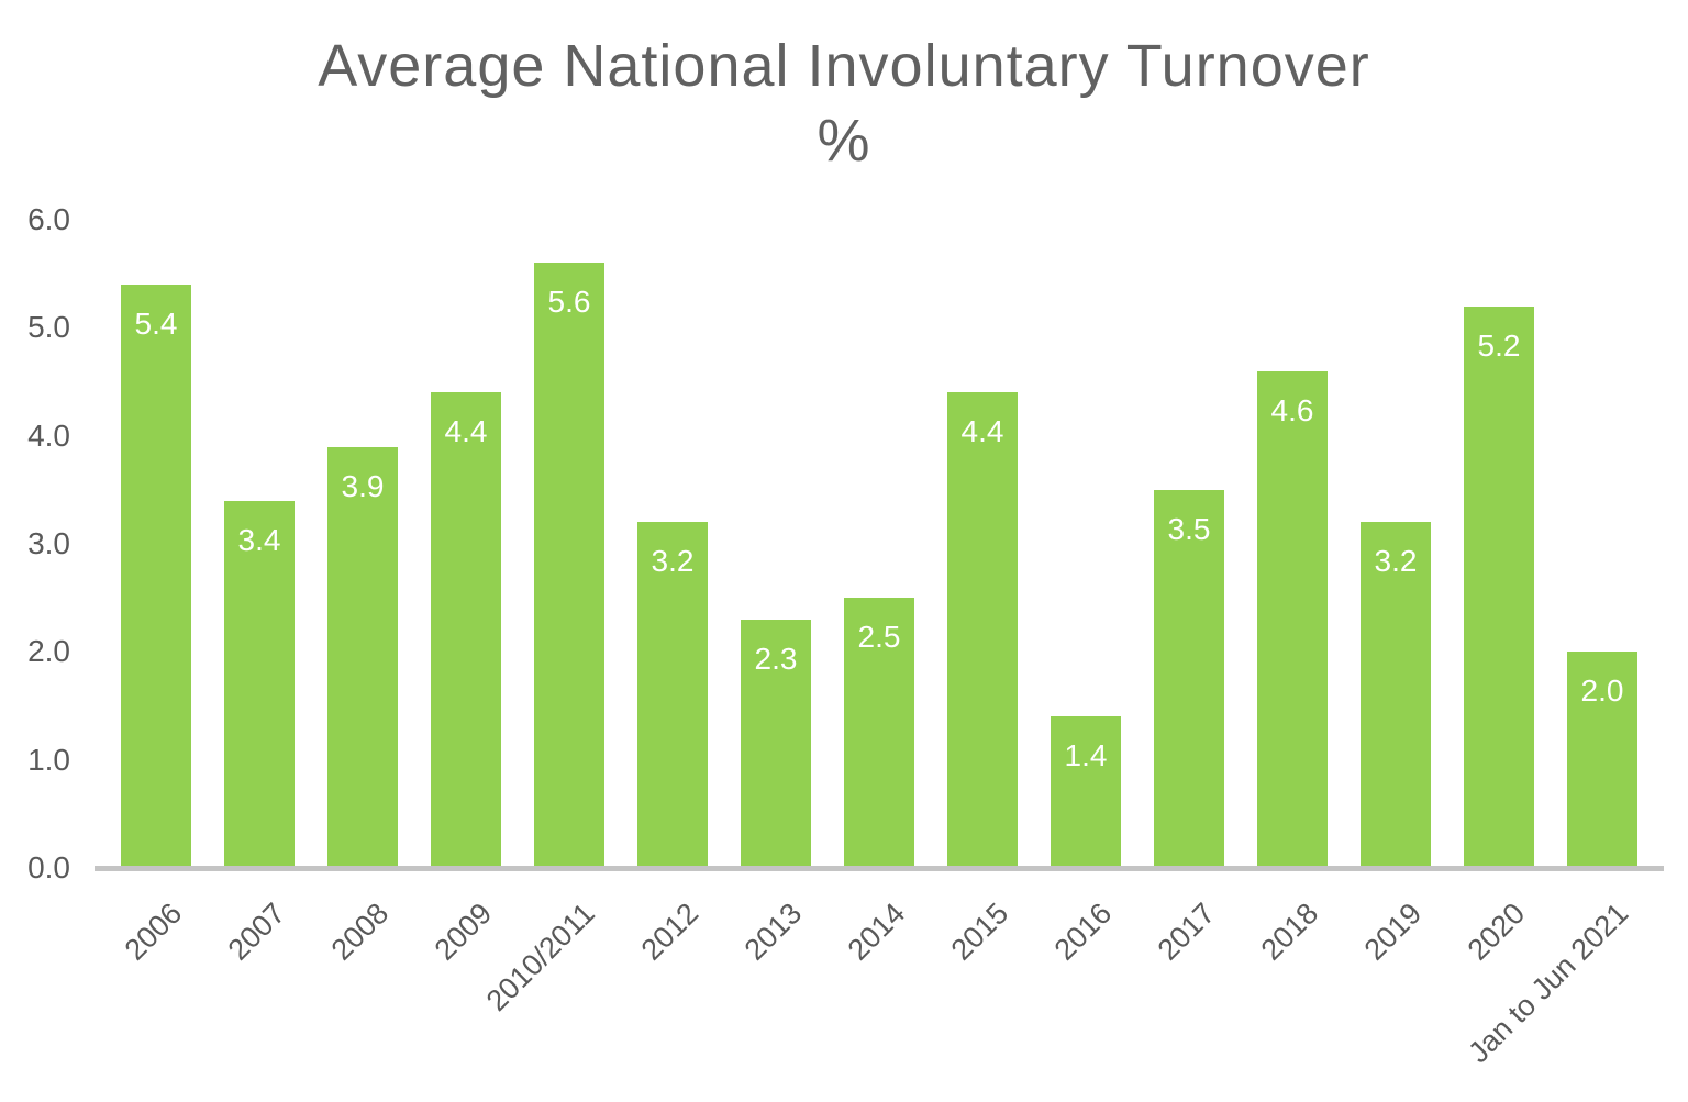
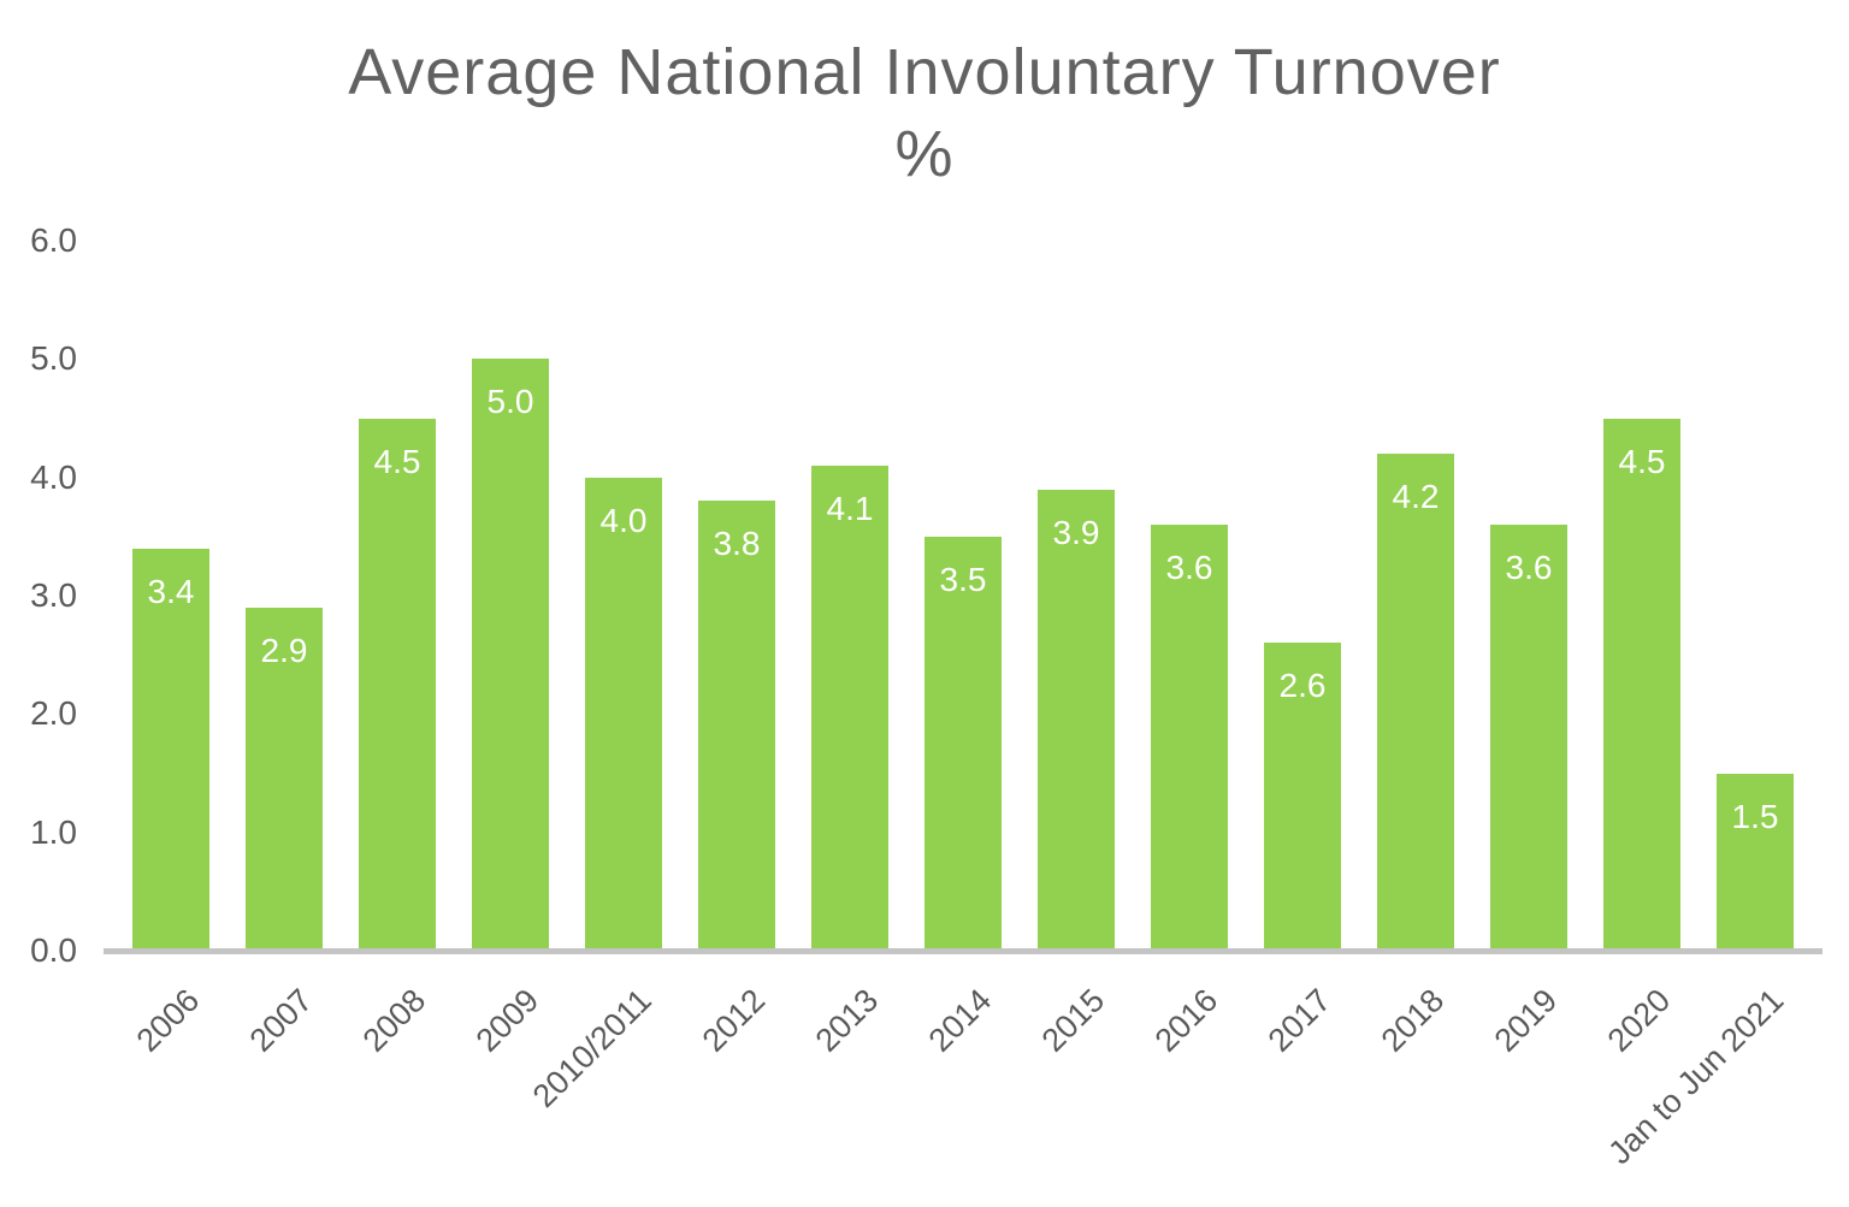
2006: 5.4 -> 3.4
2007: 3.4 -> 2.9
2008: 3.9 -> 4.5
2009: 4.4 -> 5.0
2010/2011: 5.6 -> 4.0
2012: 3.2 -> 3.8
2013: 2.3 -> 4.1
2014: 2.5 -> 3.5
2015: 4.4 -> 3.9
2016: 1.4 -> 3.6
2017: 3.5 -> 2.6
2018: 4.6 -> 4.2
2019: 3.2 -> 3.6
2020: 5.2 -> 4.5
Jan to Jun 2021: 2.0 -> 1.5
